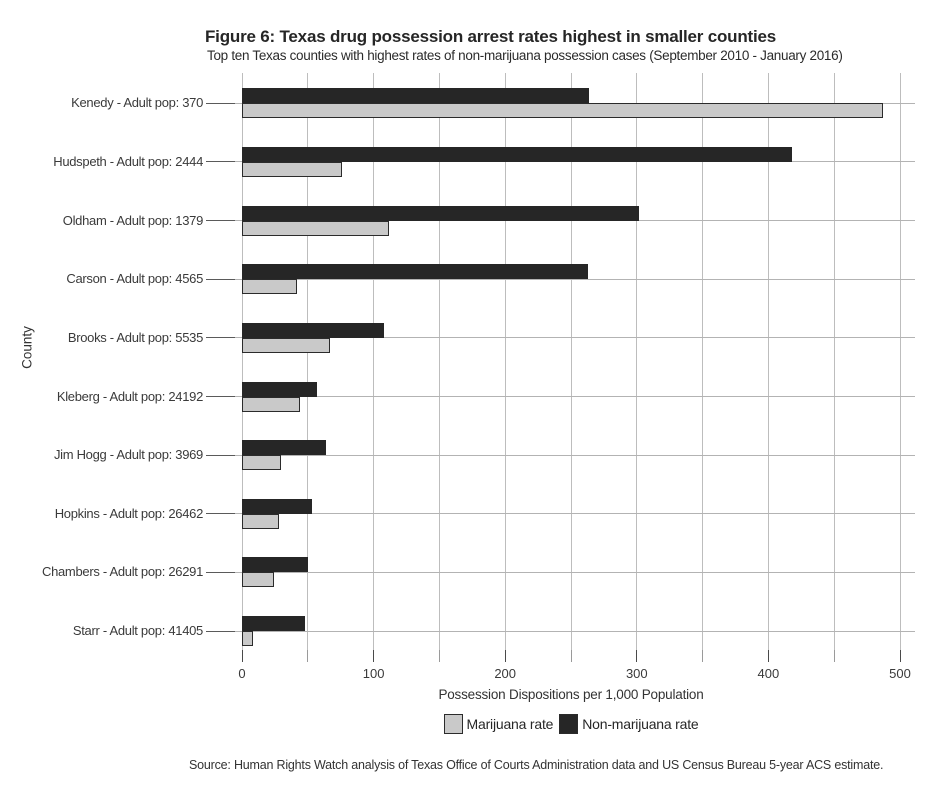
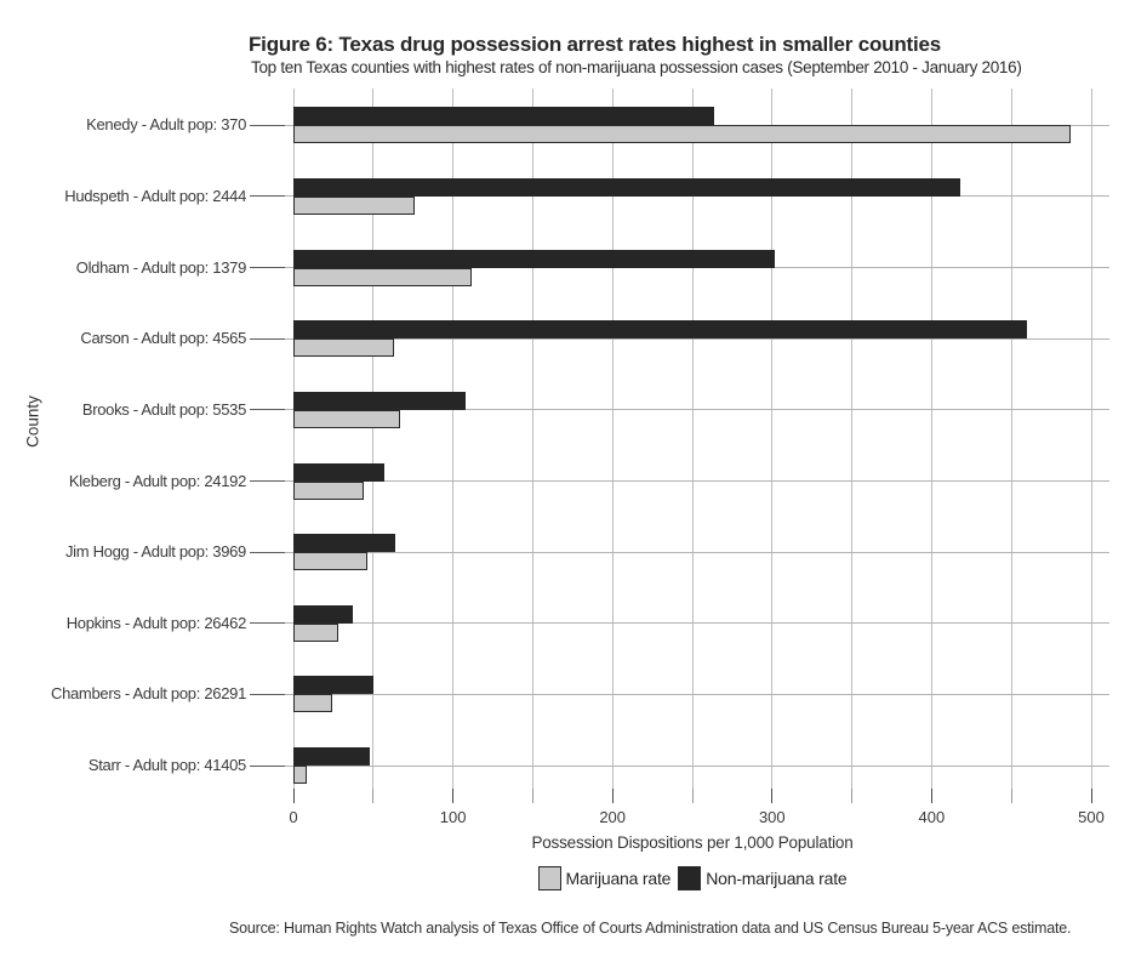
Marijuana rate/Carson - Adult pop: 4565: 42 -> 63
Non-marijuana rate/Carson - Adult pop: 4565: 263 -> 460
Marijuana rate/Jim Hogg - Adult pop: 3969: 30 -> 46
Non-marijuana rate/Hopkins - Adult pop: 26462: 53 -> 37
